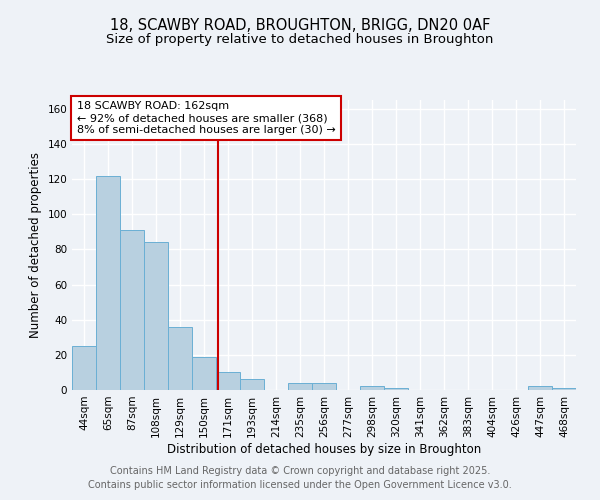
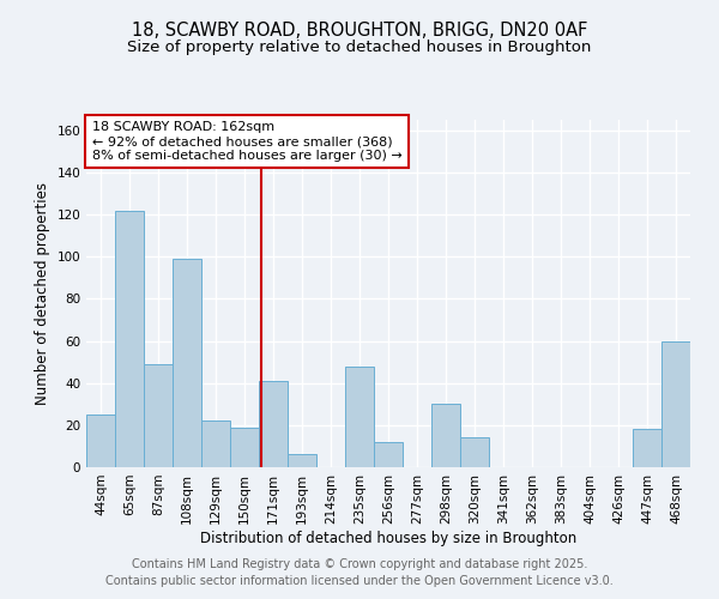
87sqm: 91 -> 49
108sqm: 84 -> 99
129sqm: 36 -> 22
171sqm: 10 -> 41
235sqm: 4 -> 48
256sqm: 4 -> 12
298sqm: 2 -> 30
320sqm: 1 -> 14
447sqm: 2 -> 18
468sqm: 1 -> 60
